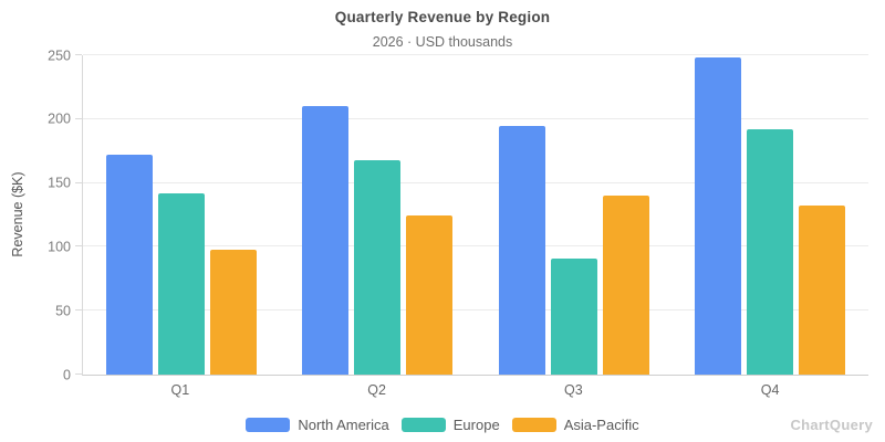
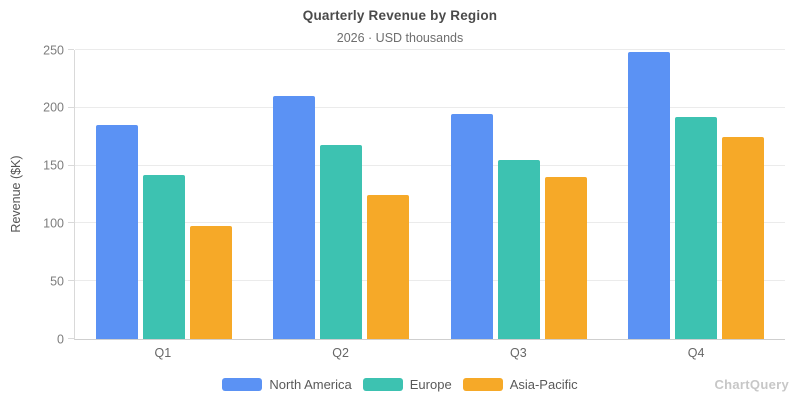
North America/Q1: 172 -> 185
Europe/Q3: 91 -> 155
Asia-Pacific/Q4: 132 -> 175
